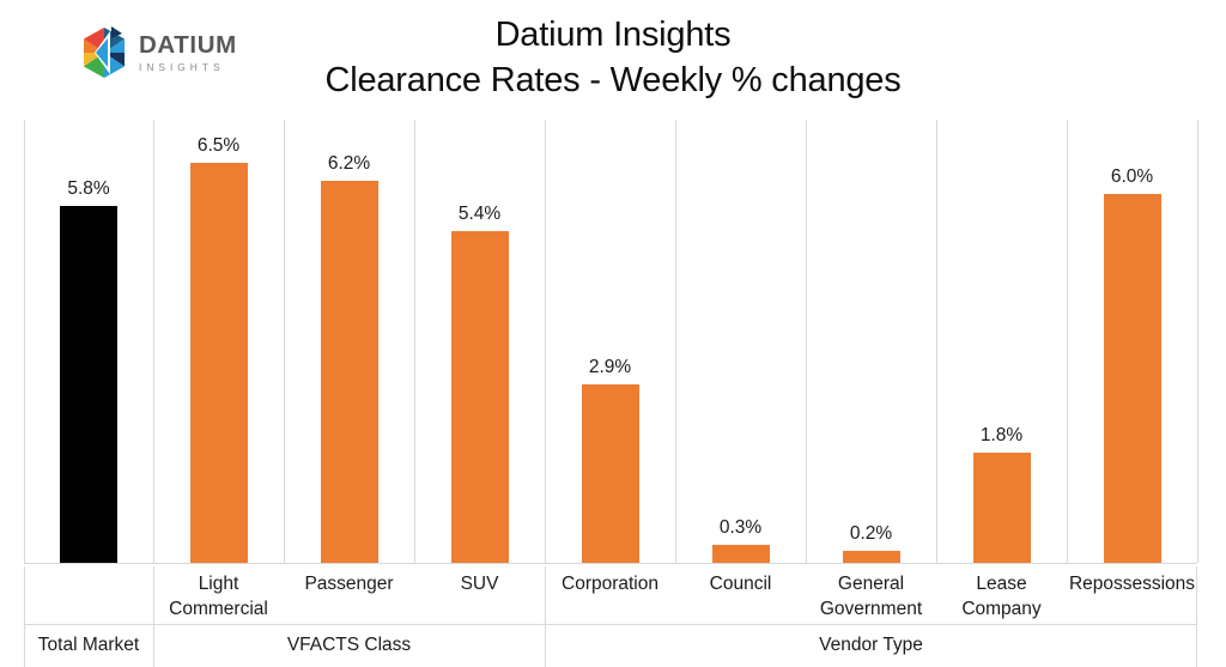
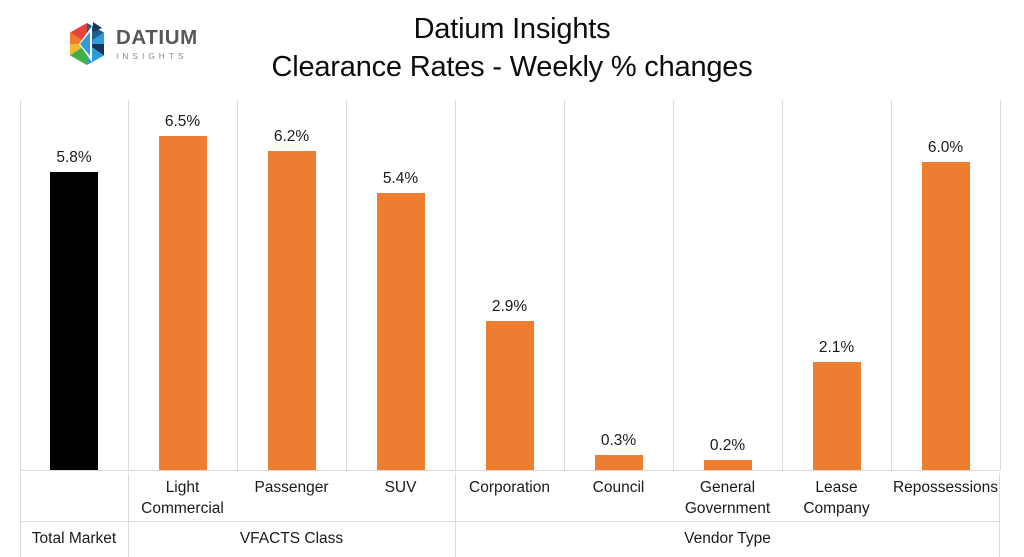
Lease Company: 1.8% -> 2.1%
